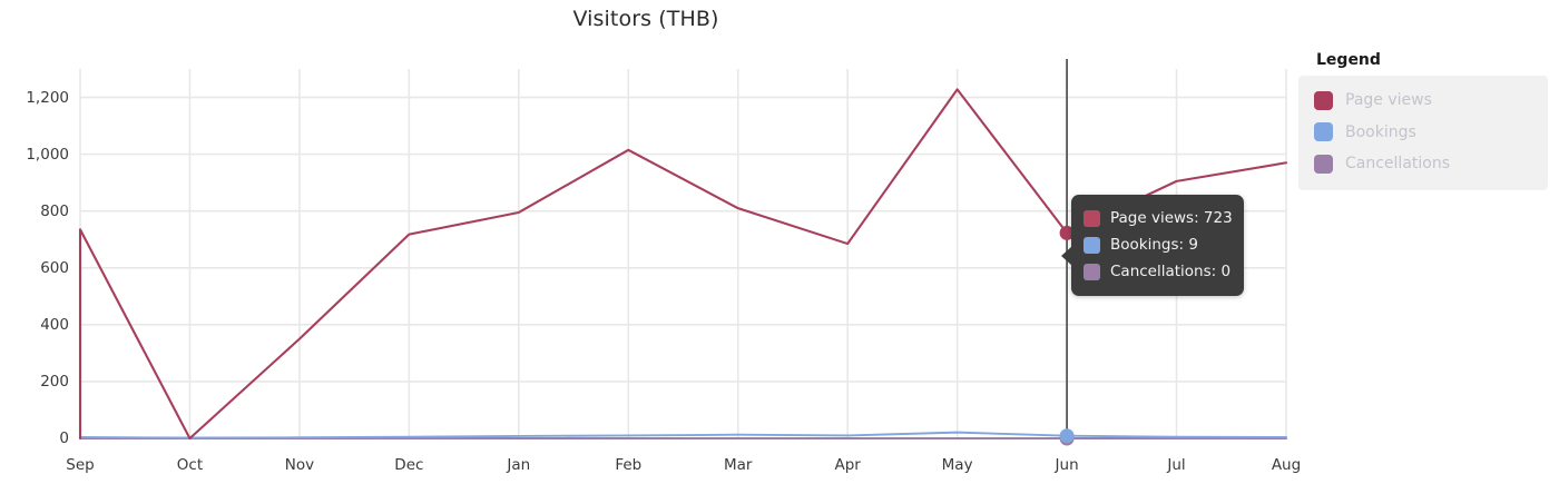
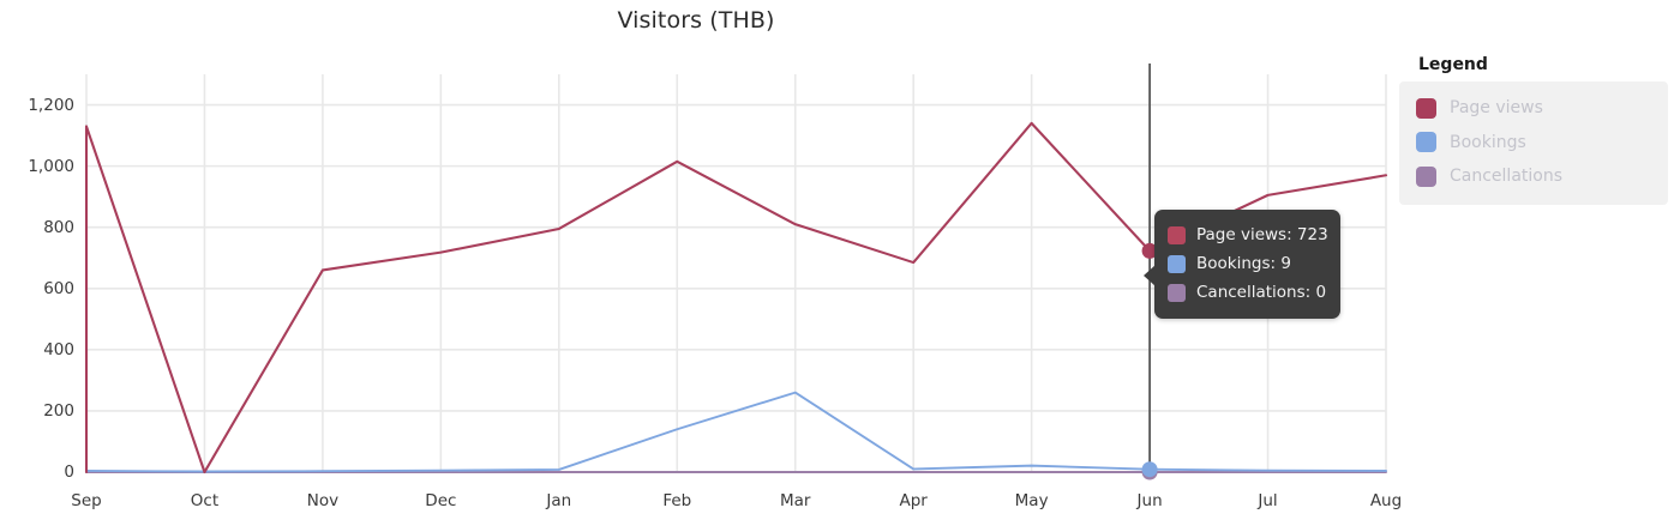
Page views/Sep: 740 -> 1130
Page views/Nov: 350 -> 660
Bookings/Feb: 10 -> 140
Bookings/Mar: 10 -> 260
Page views/May: 1230 -> 1140
